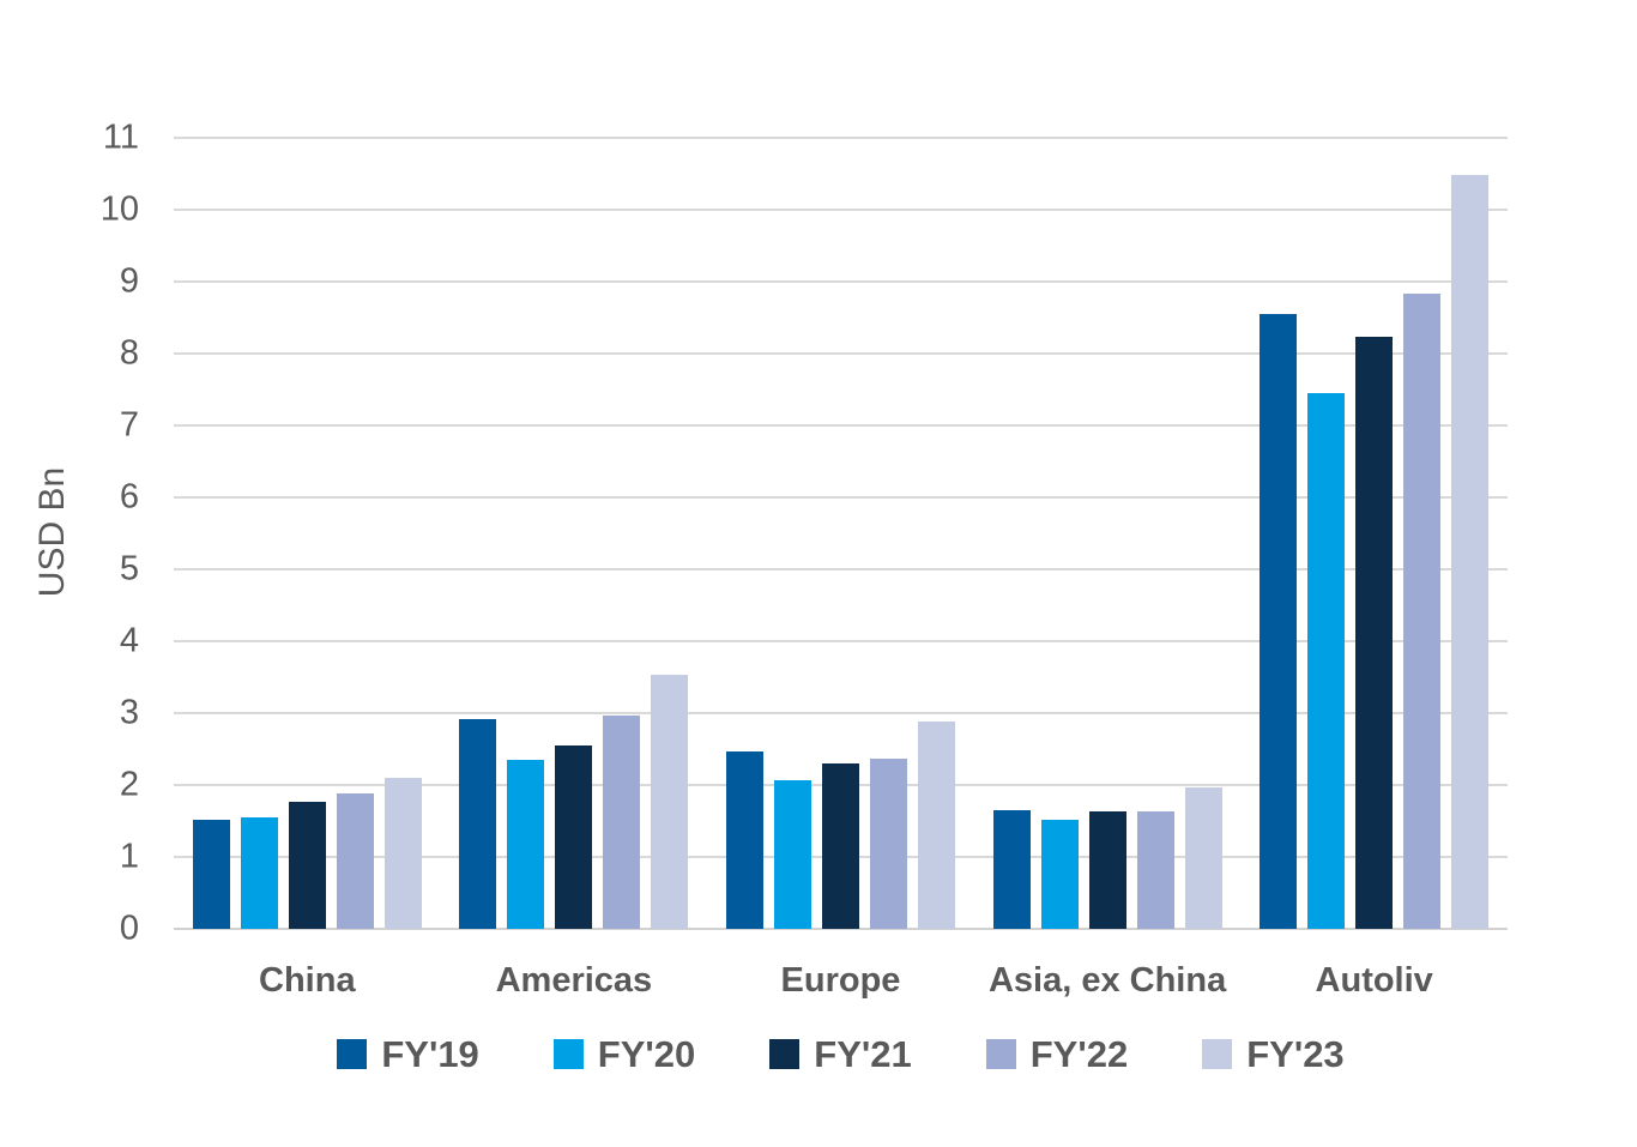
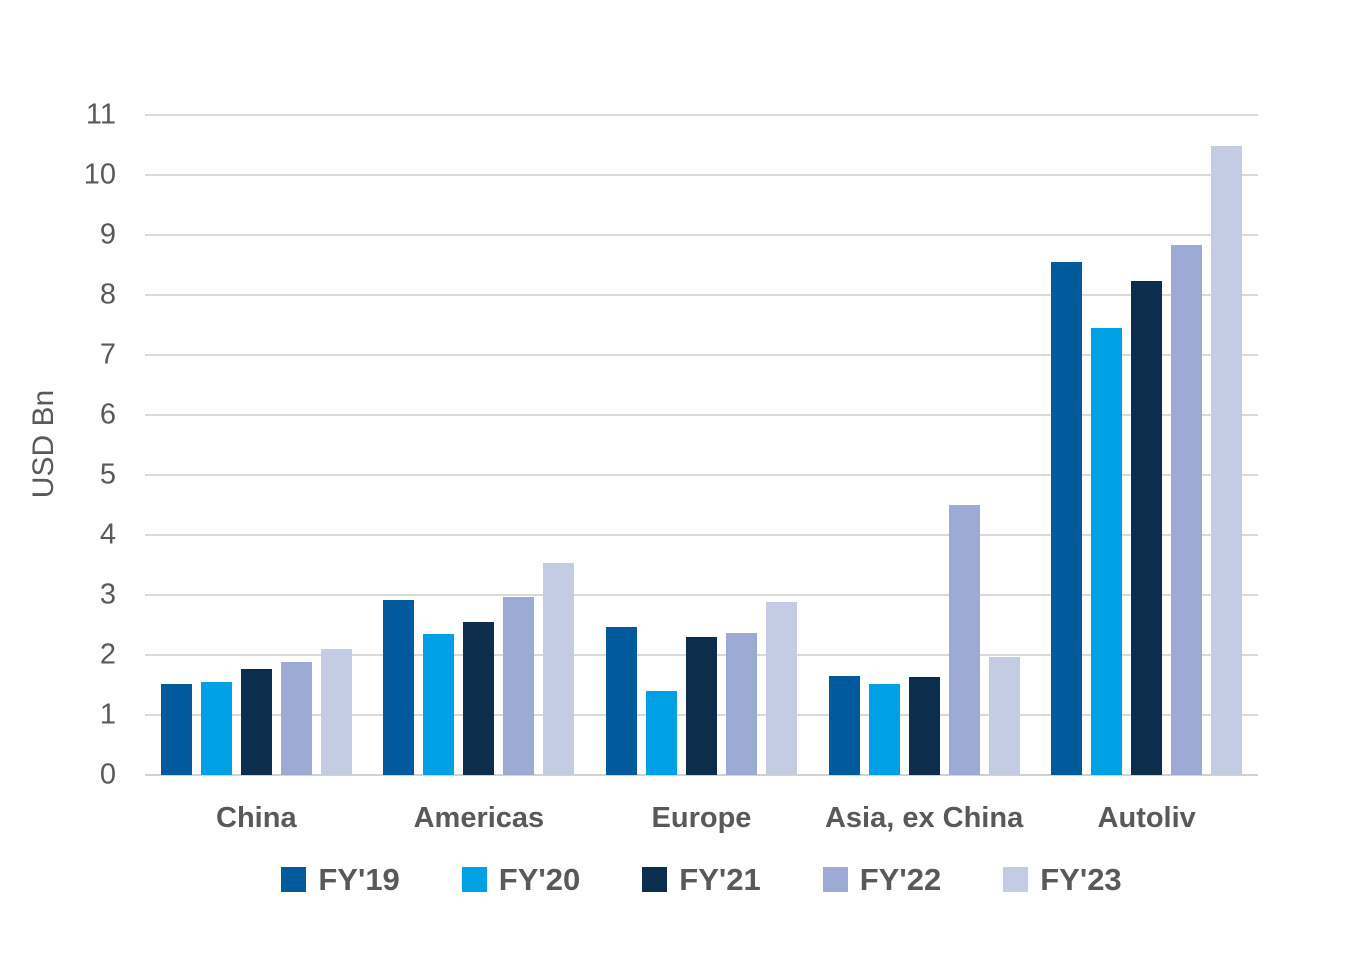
FY'20/Europe: 2.1 -> 1.4
FY'22/Asia, ex China: 1.6 -> 4.5
